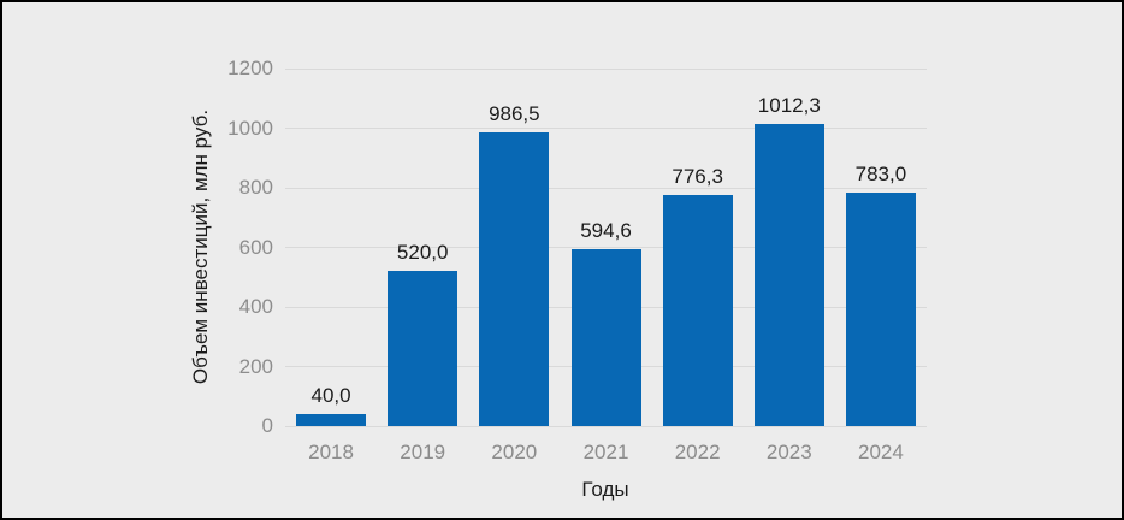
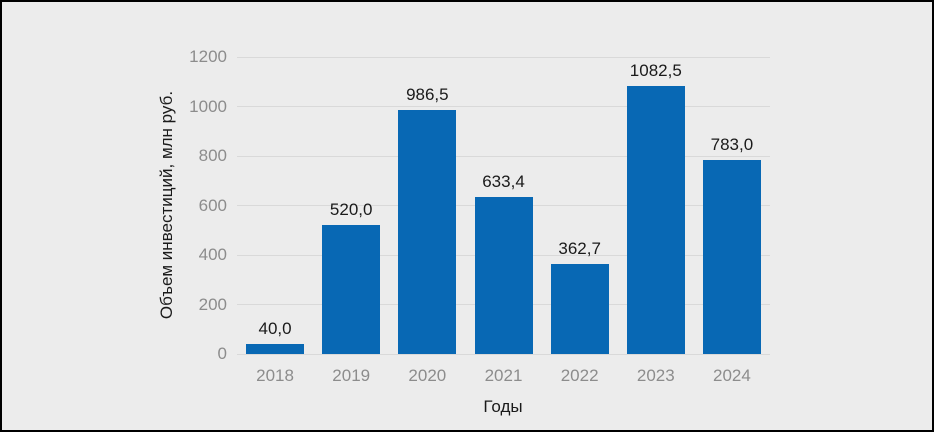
2021: 594,6 -> 633,4
2022: 776,3 -> 362,7
2023: 1012,3 -> 1082,5
